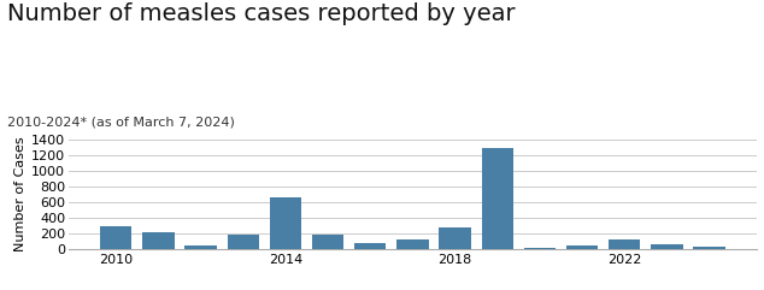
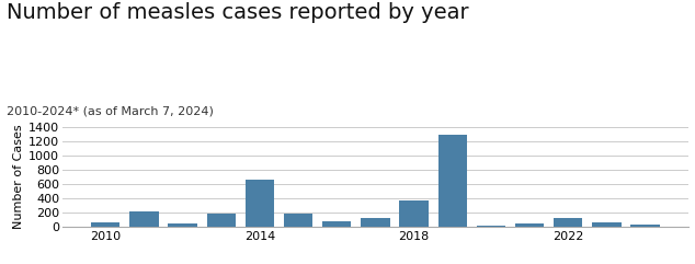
2010: 300 -> 60
2018: 280 -> 370
